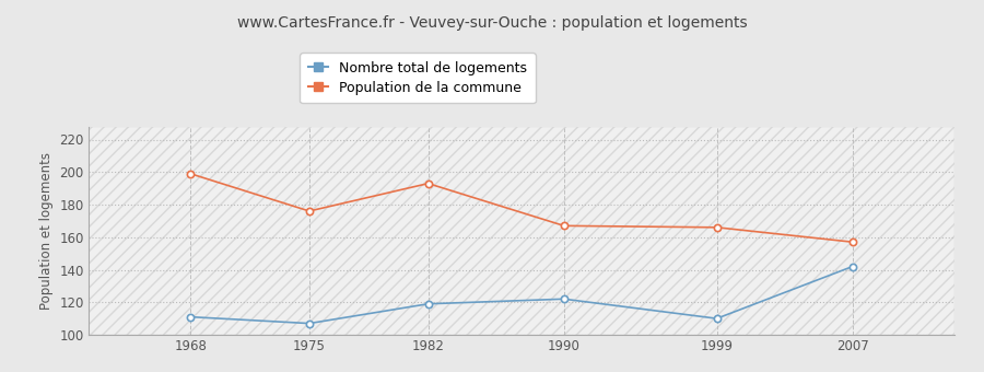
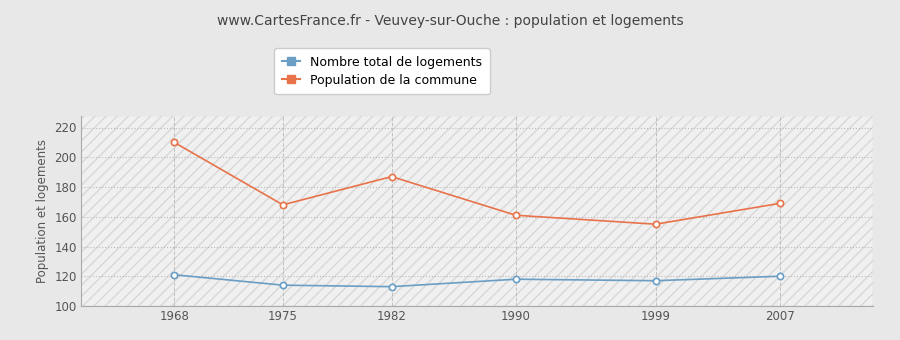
Nombre total de logements/1968: 111 -> 121
Population de la commune/1968: 199 -> 210
Nombre total de logements/1975: 107 -> 114
Population de la commune/1975: 176 -> 168
Nombre total de logements/1982: 119 -> 113
Population de la commune/1982: 193 -> 187
Nombre total de logements/1990: 122 -> 118
Population de la commune/1990: 167 -> 161
Nombre total de logements/1999: 110 -> 117
Population de la commune/1999: 166 -> 155
Nombre total de logements/2007: 142 -> 120
Population de la commune/2007: 157 -> 169
